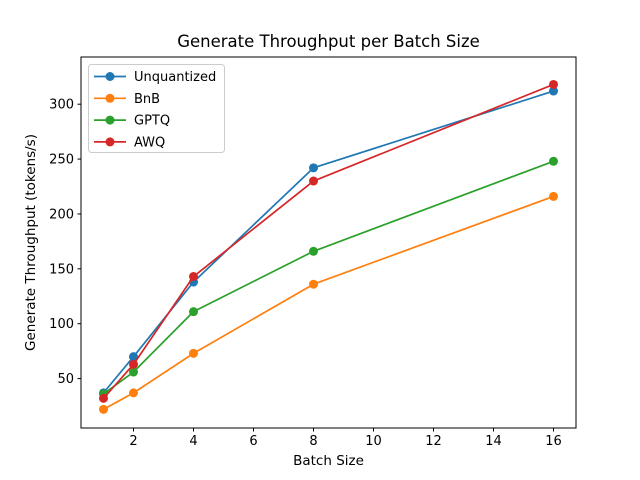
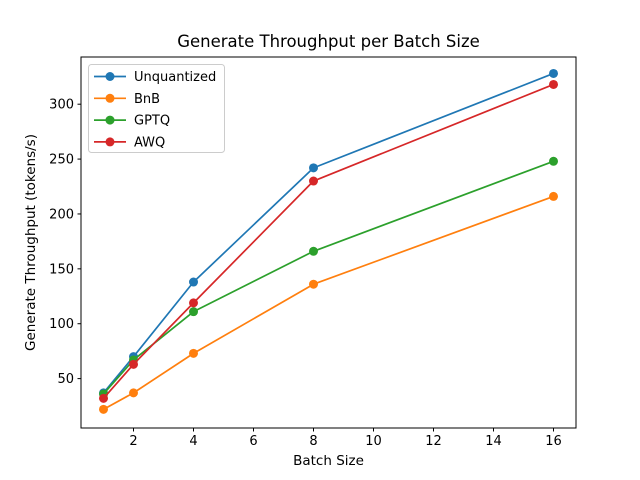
GPTQ/2: 56 -> 67
AWQ/4: 143 -> 119
Unquantized/16: 312 -> 328
